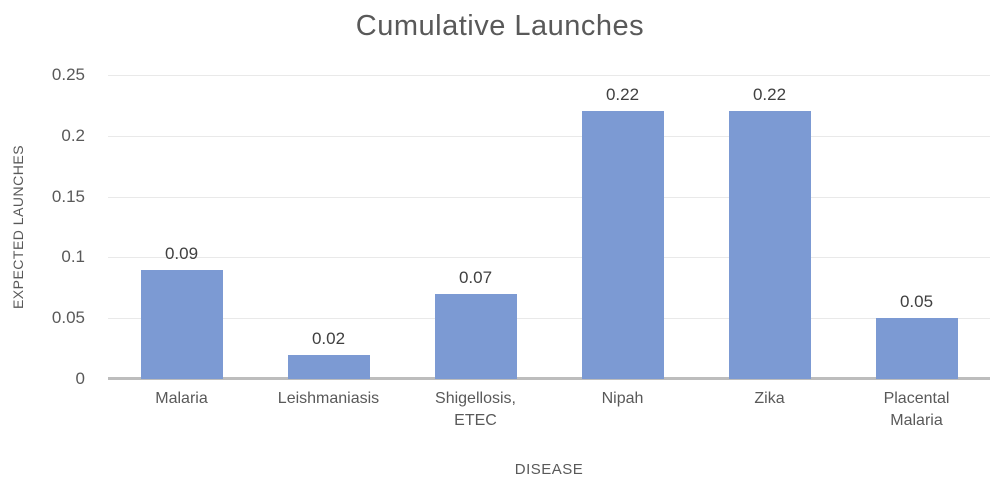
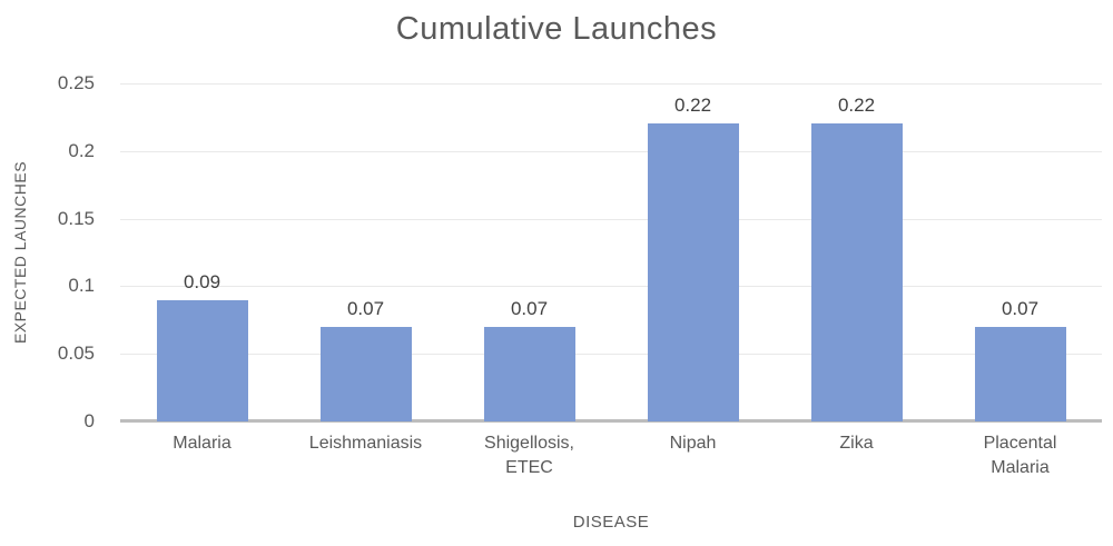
Leishmaniasis: 0.02 -> 0.07
Placental Malaria: 0.05 -> 0.07
